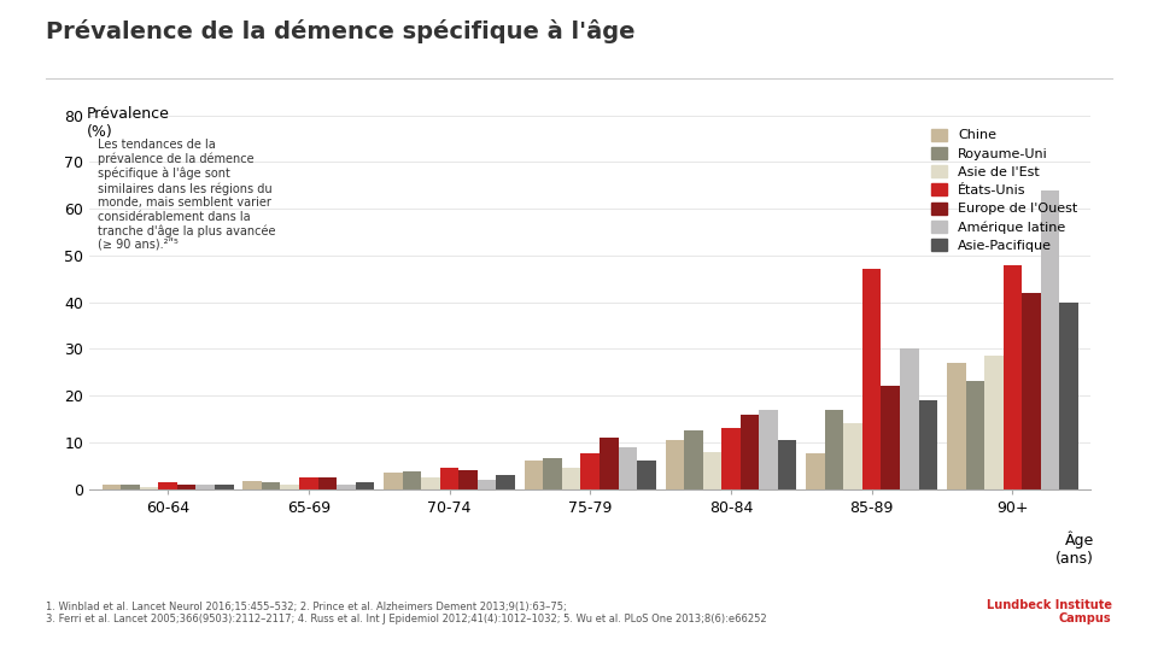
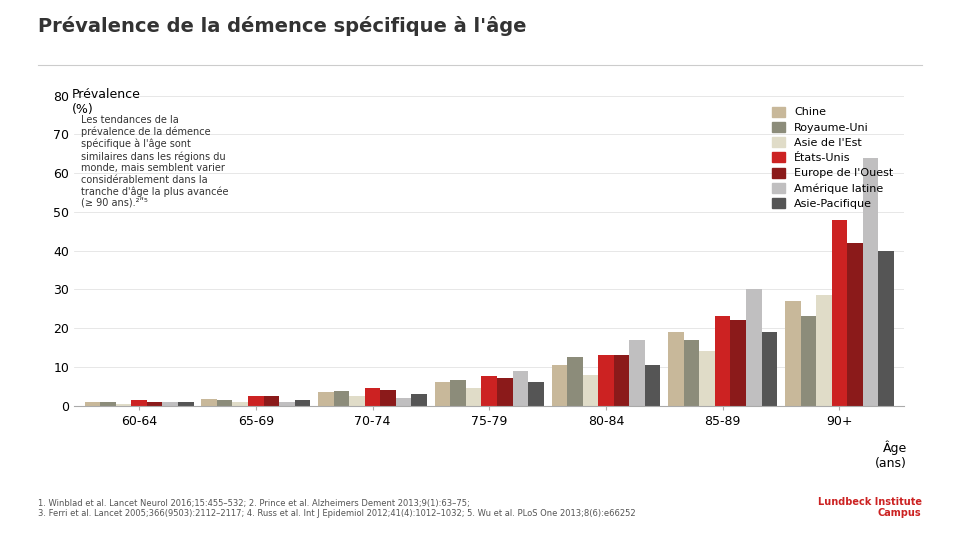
Europe de l'Ouest/75-79: 11.0 -> 7.0
Europe de l'Ouest/80-84: 16.0 -> 13.0
Chine/85-89: 7.5 -> 19.0
États-Unis/85-89: 47.0 -> 23.0
